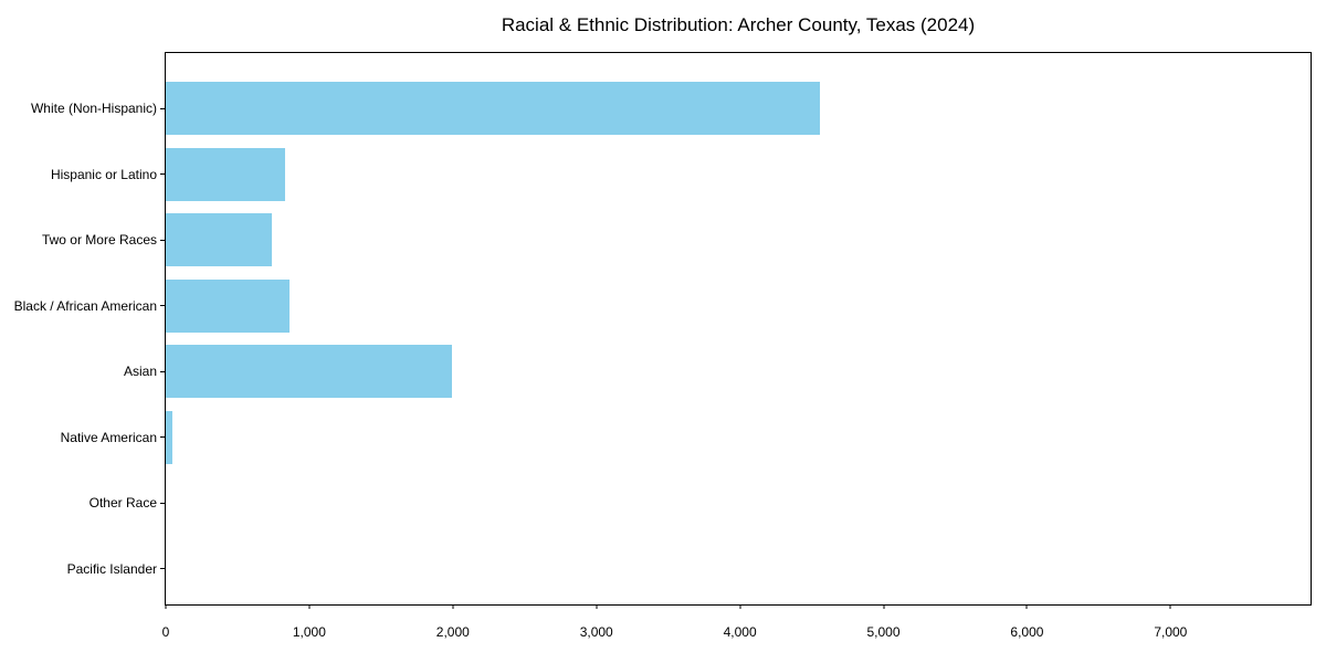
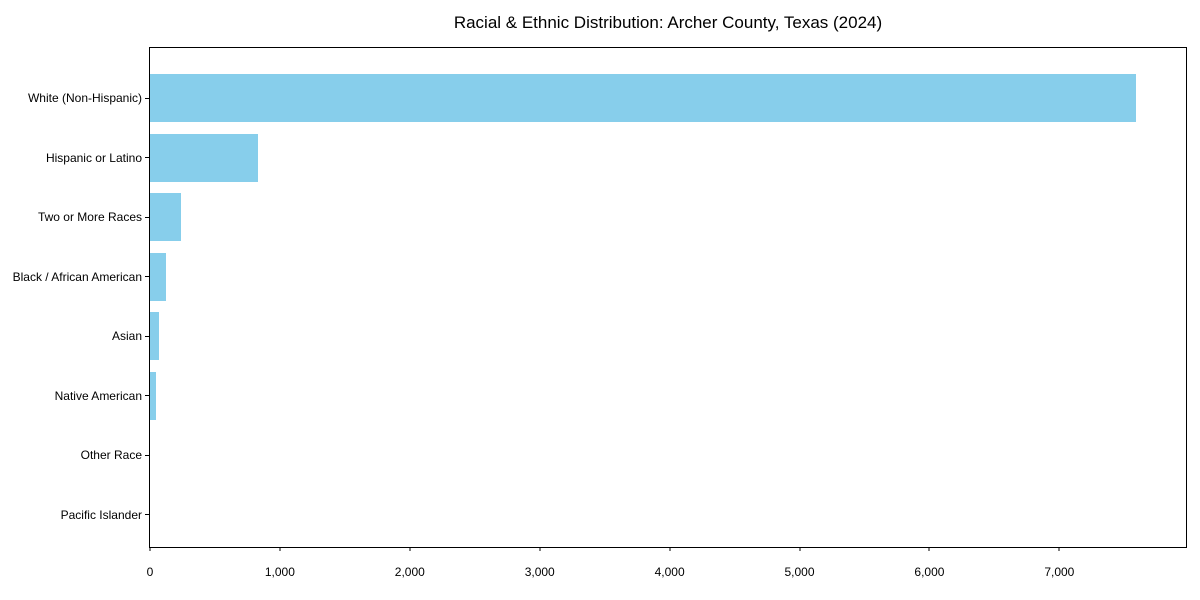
White (Non-Hispanic): 4560 -> 7590
Two or More Races: 740 -> 240
Black / African American: 860 -> 130
Asian: 1990 -> 70
